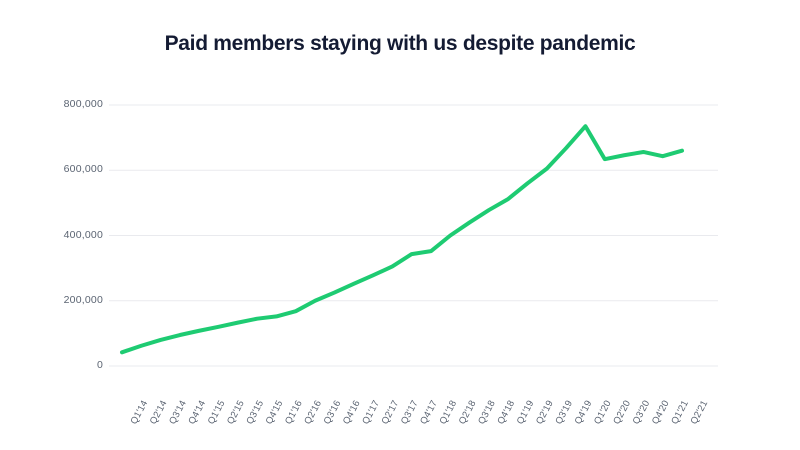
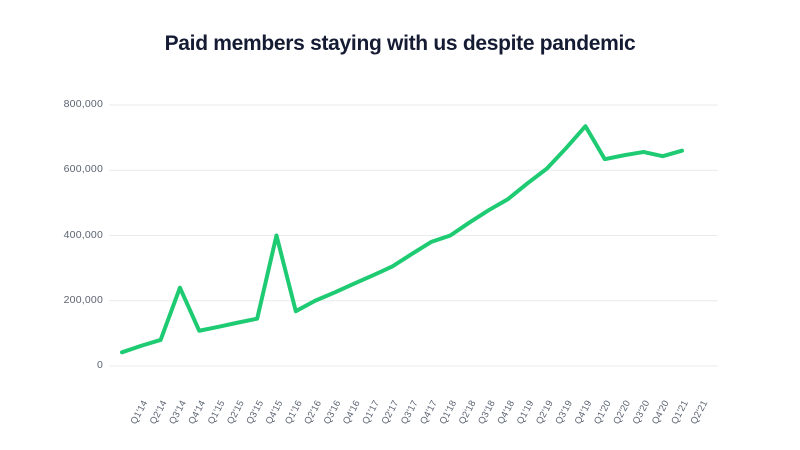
Q4'14: 100000 -> 240000
Q1'16: 150000 -> 400000
Q1'18: 350000 -> 380000
